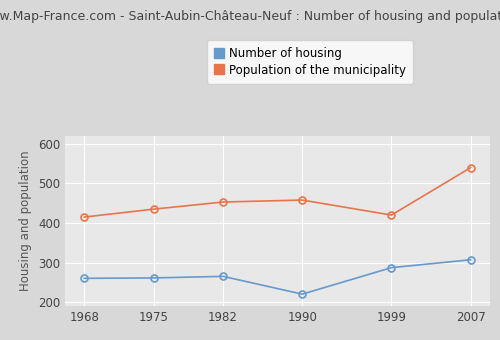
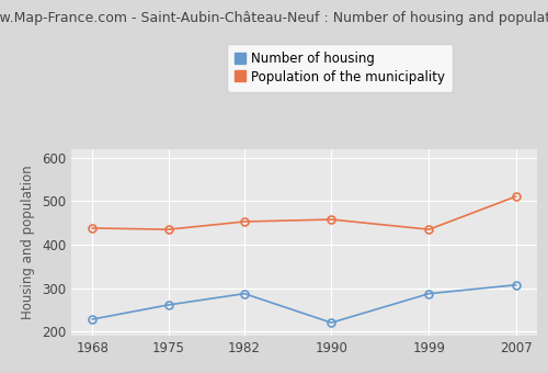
Number of housing/1968: 260 -> 228
Population of the municipality/1968: 415 -> 438
Number of housing/1982: 265 -> 287
Population of the municipality/1999: 420 -> 435
Population of the municipality/2007: 540 -> 511
